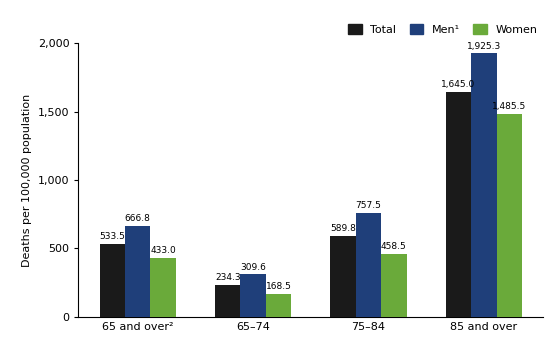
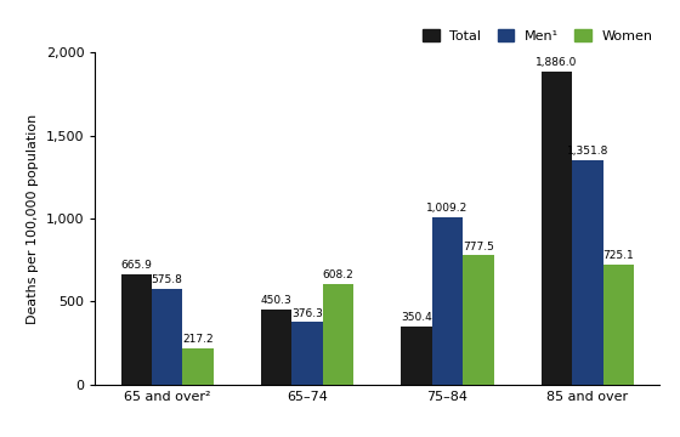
Total/65 and over²: 533.5 -> 665.9
Men¹/65 and over²: 666.8 -> 575.8
Women/65 and over²: 433.0 -> 217.2
Total/65–74: 234.3 -> 450.3
Men¹/65–74: 309.6 -> 376.3
Women/65–74: 168.5 -> 608.2
Total/75–84: 589.8 -> 350.4
Men¹/75–84: 757.5 -> 1,009.2
Women/75–84: 458.5 -> 777.5
Total/85 and over: 1,645.0 -> 1,886.0
Men¹/85 and over: 1,925.3 -> 1,351.8
Women/85 and over: 1,485.5 -> 725.1
